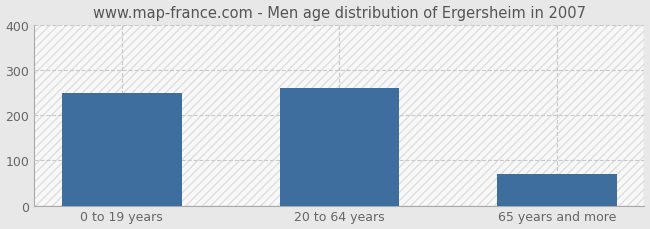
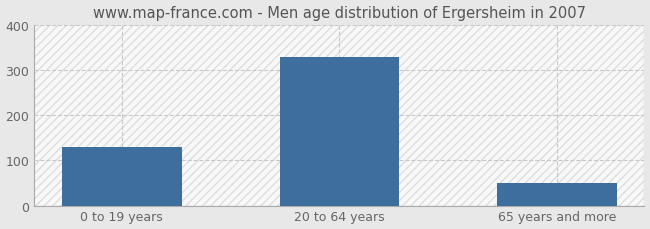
0 to 19 years: 250 -> 130
20 to 64 years: 260 -> 330
65 years and more: 70 -> 50
